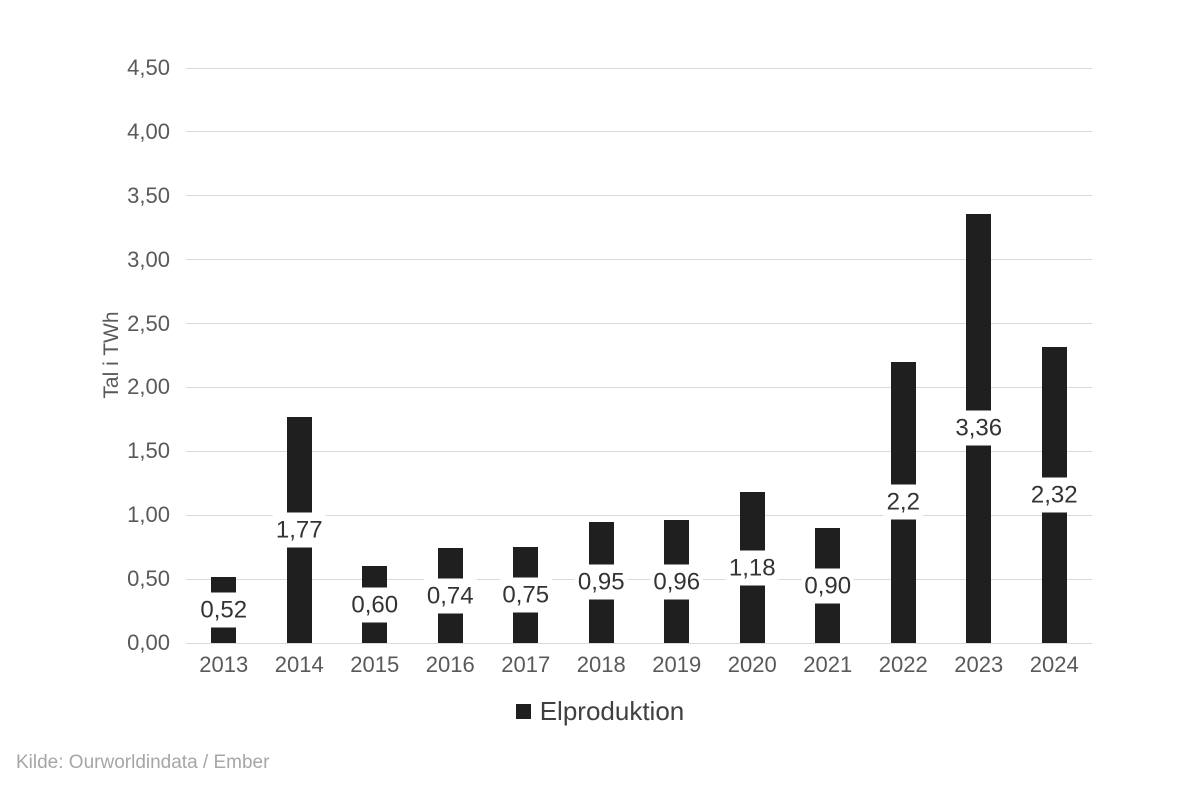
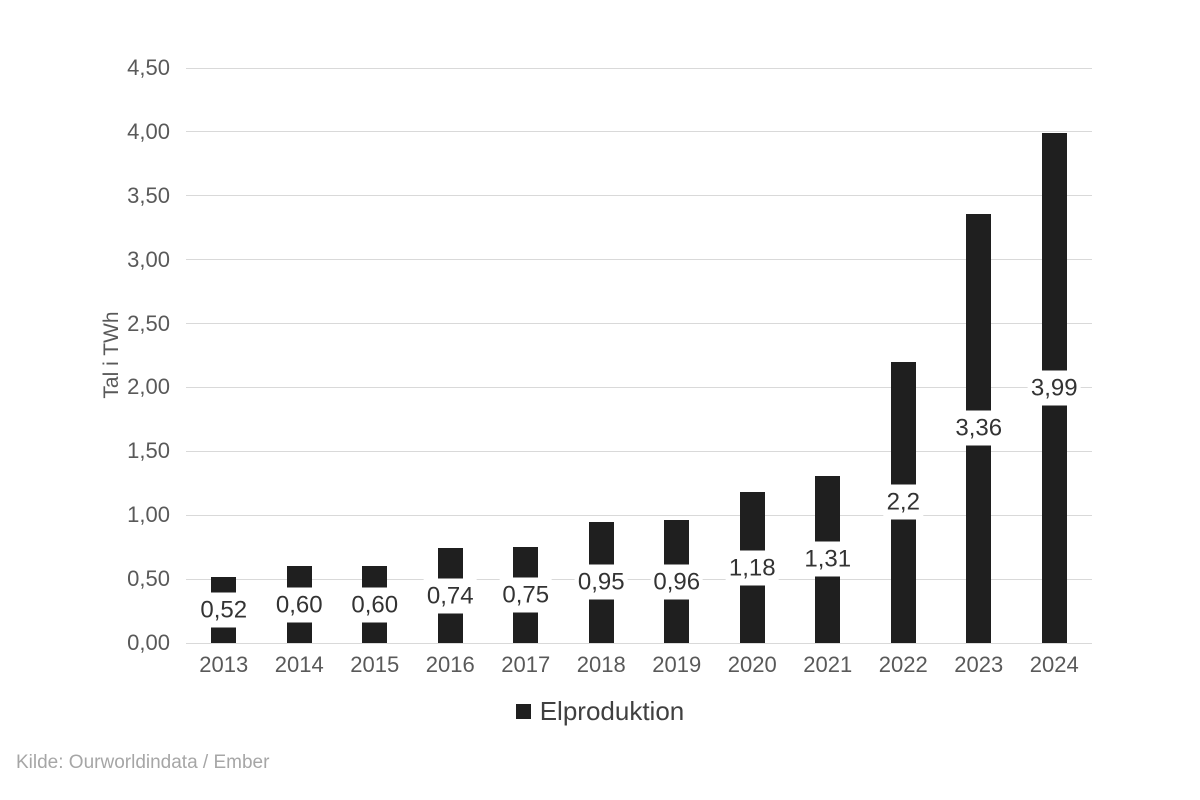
2014: 1,77 -> 0,60
2021: 0,90 -> 1,31
2024: 2,32 -> 3,99
